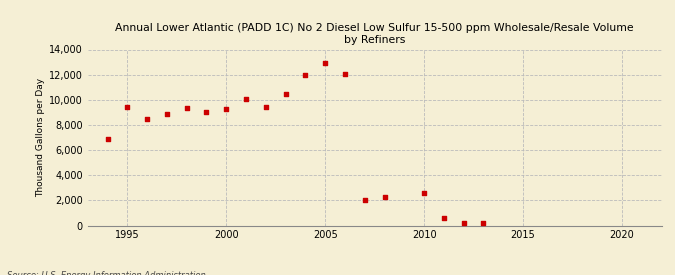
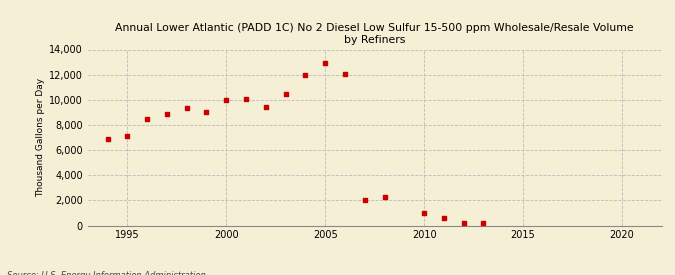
1995: 9,400 -> 7,200
2000: 9,300 -> 10,000
2010: 2,600 -> 1,000
